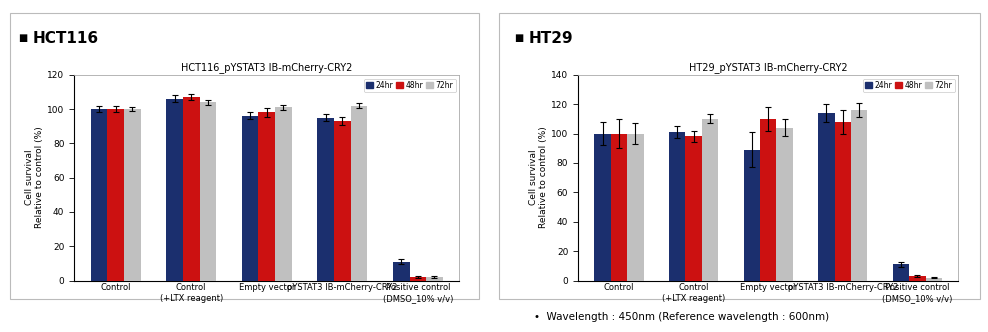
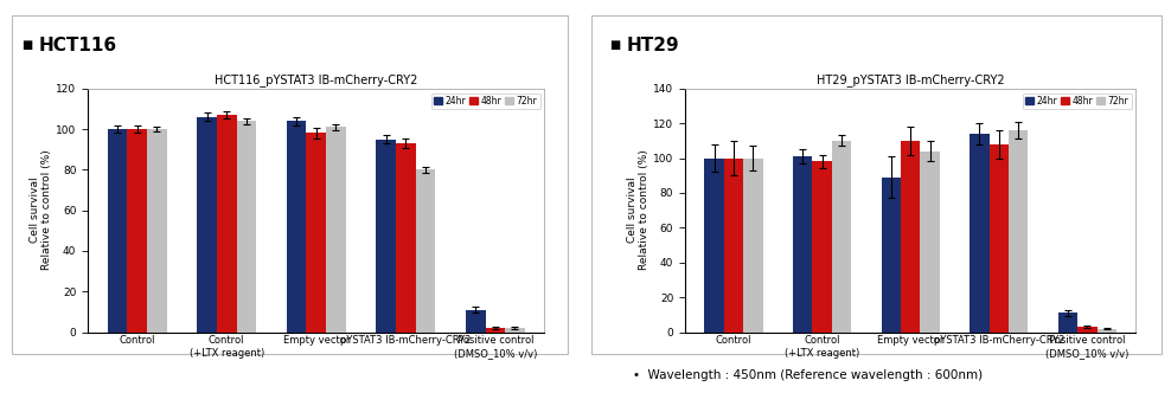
HCT116_pYSTAT3 IB-mCherry-CRY2/24hr/Empty vector: 96 -> 104
HCT116_pYSTAT3 IB-mCherry-CRY2/72hr/pYSTAT3 IB-mCherry-CRY2: 102 -> 80
